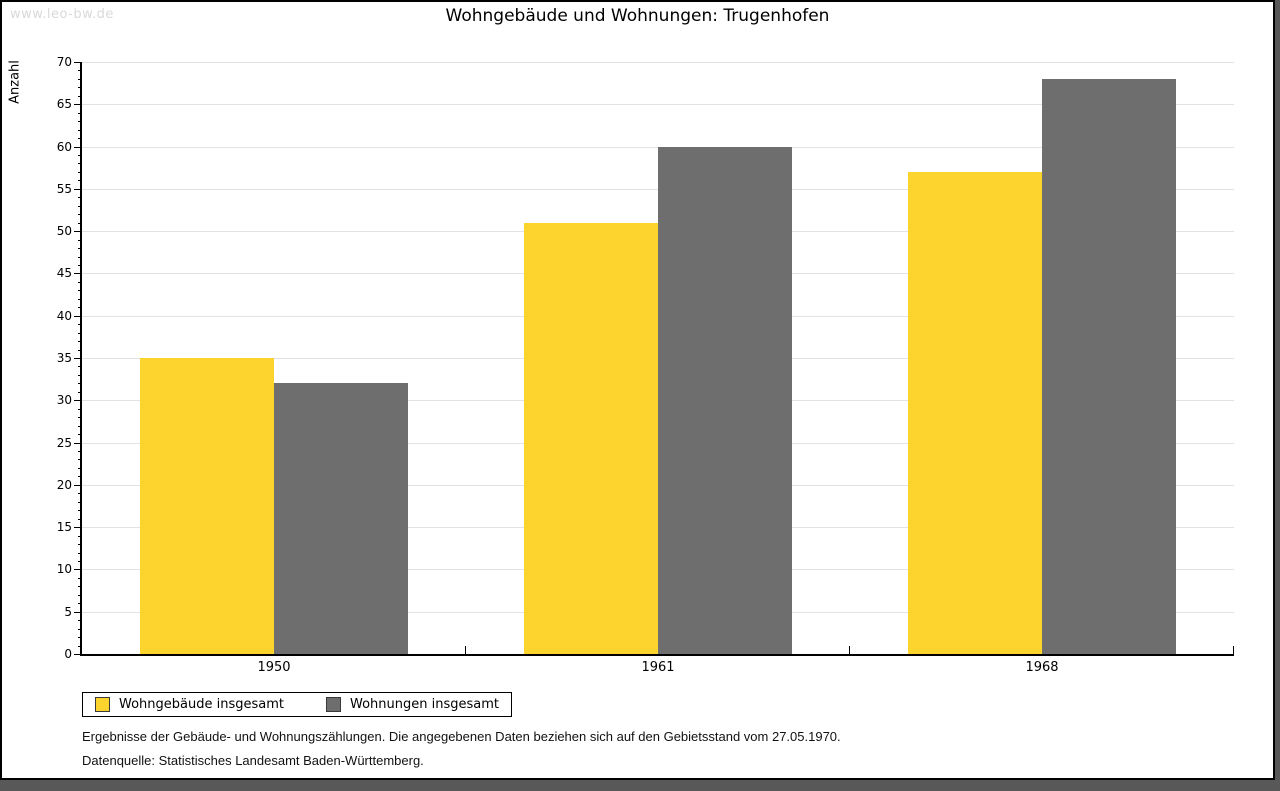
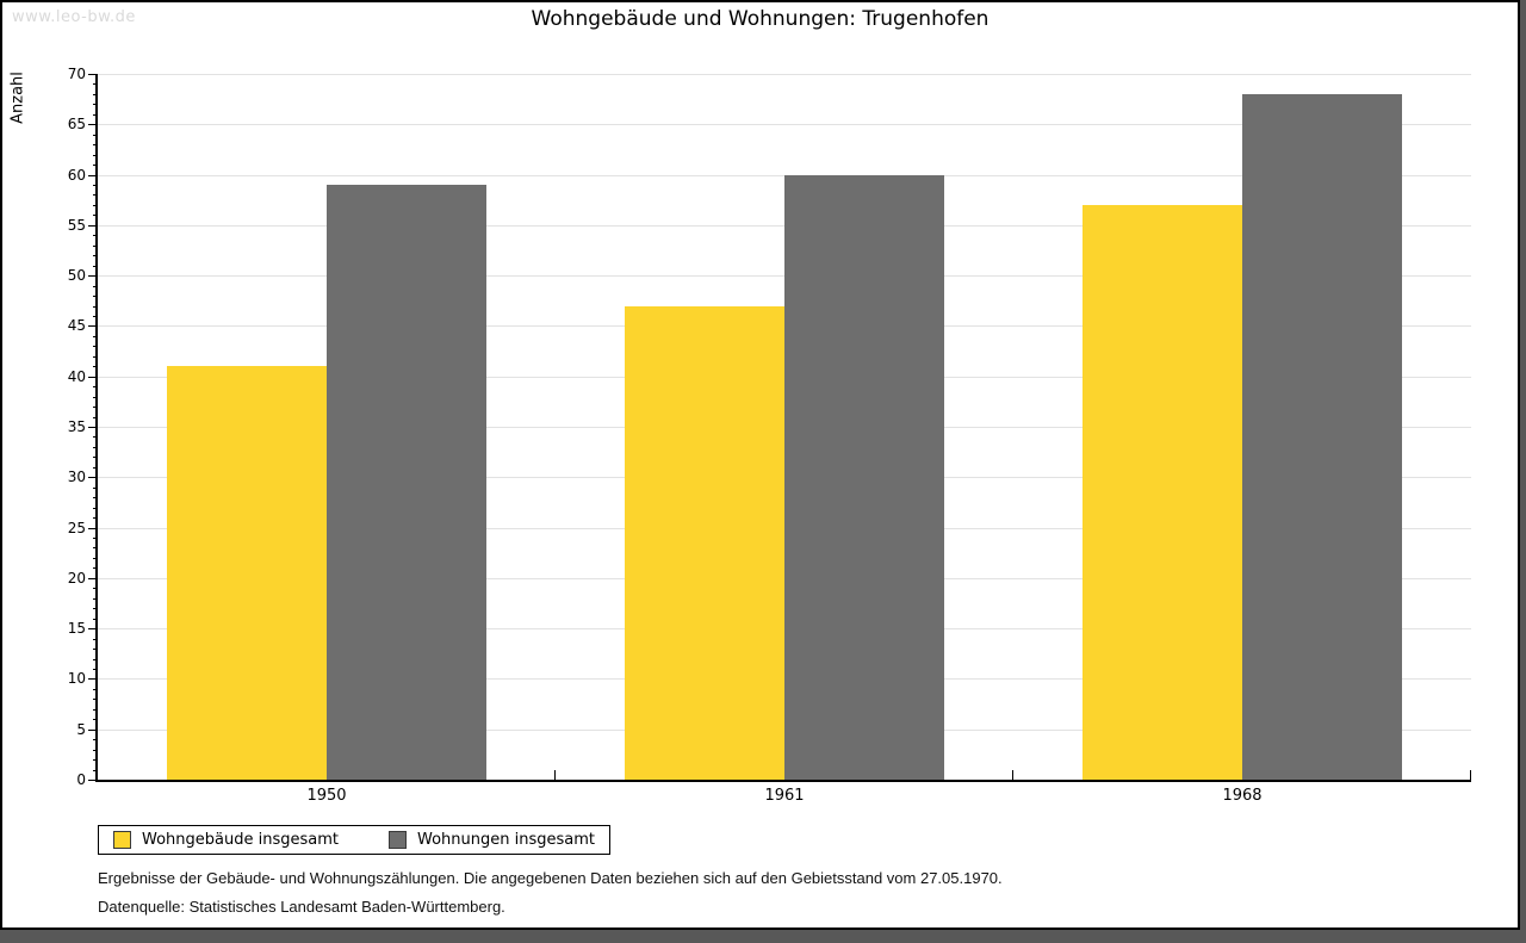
Wohngebäude insgesamt/1950: 35 -> 41
Wohnungen insgesamt/1950: 32 -> 59
Wohngebäude insgesamt/1961: 51 -> 47
